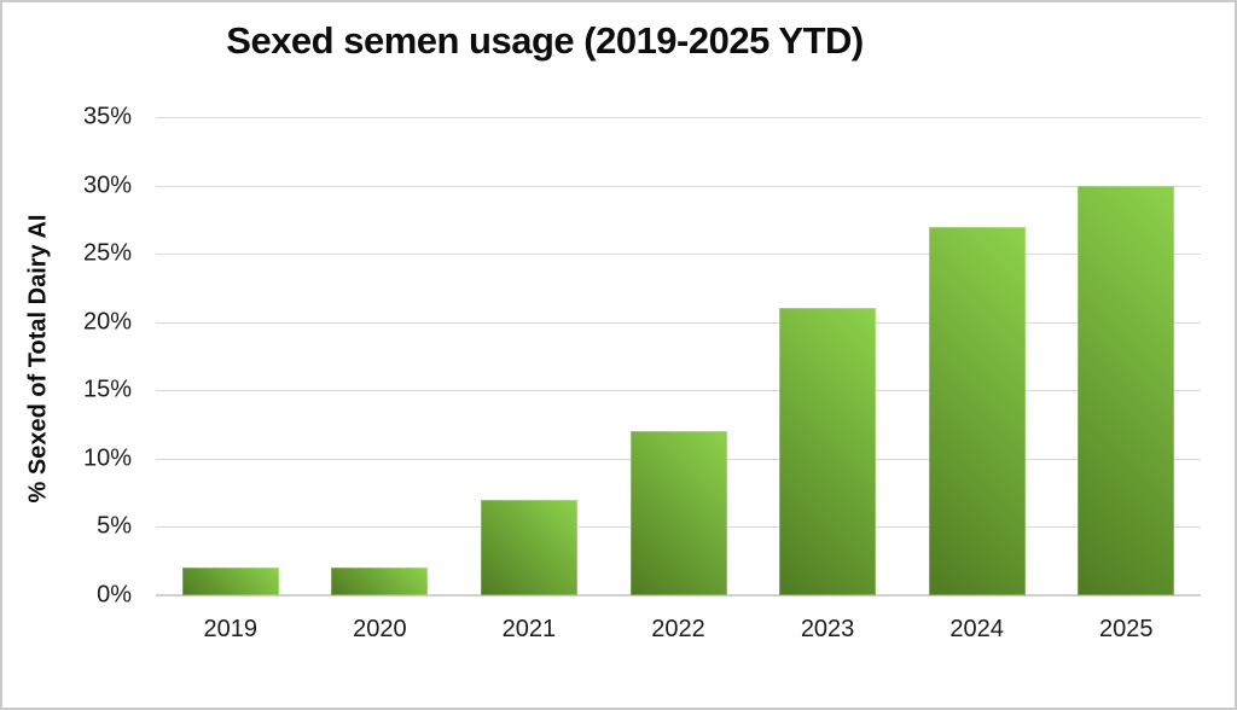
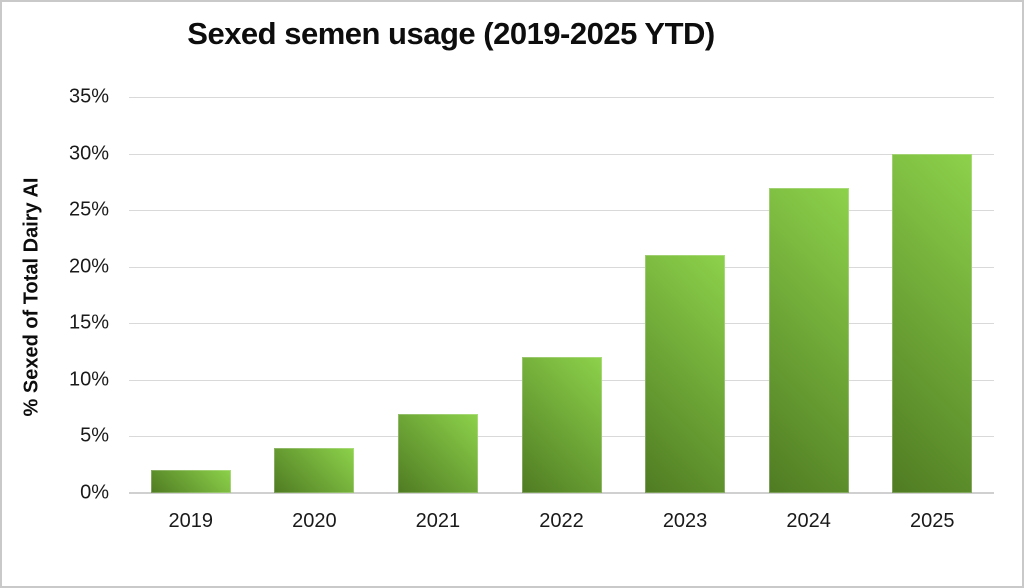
2020: 2% -> 4%
